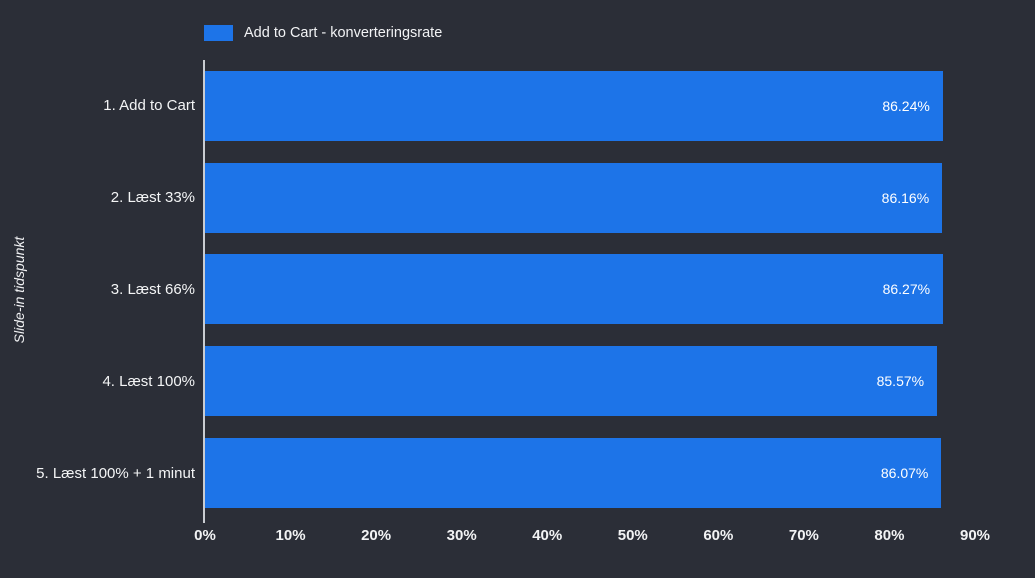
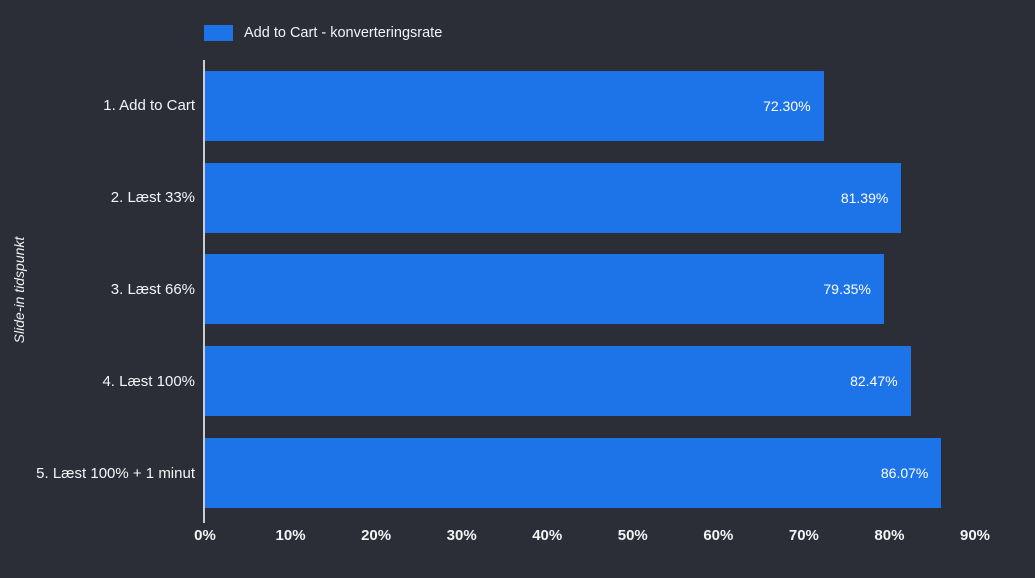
1. Add to Cart: 86.24% -> 72.30%
2. Læst 33%: 86.16% -> 81.39%
3. Læst 66%: 86.27% -> 79.35%
4. Læst 100%: 85.57% -> 82.47%
